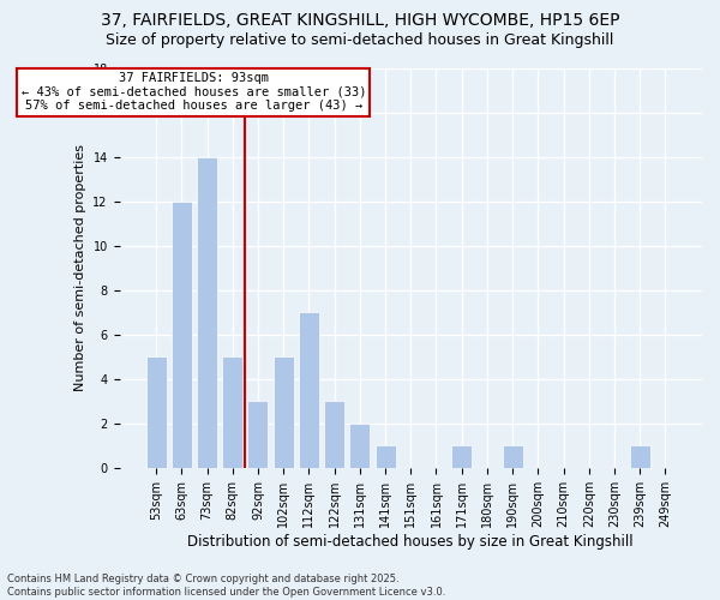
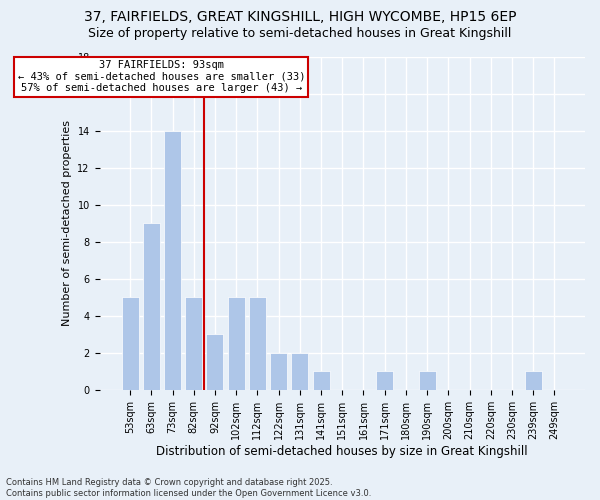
63sqm: 12 -> 9
112sqm: 7 -> 5
122sqm: 3 -> 2
